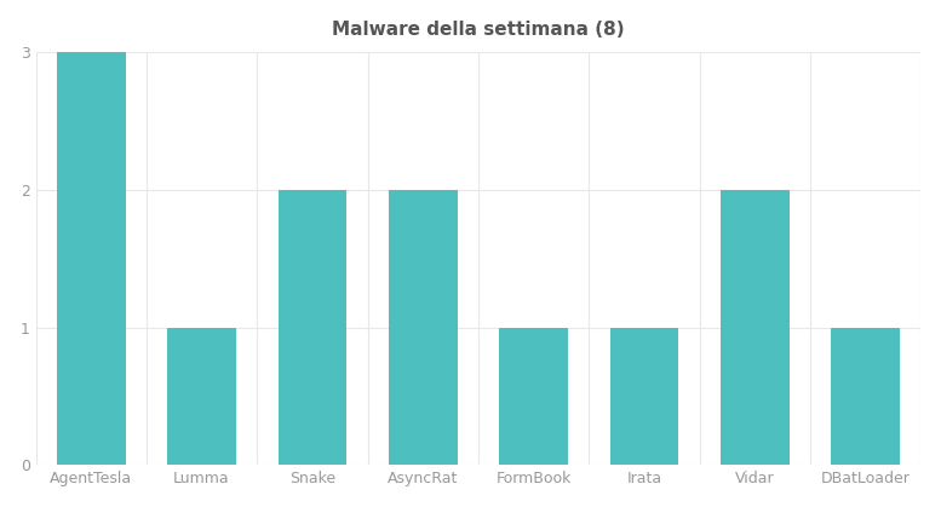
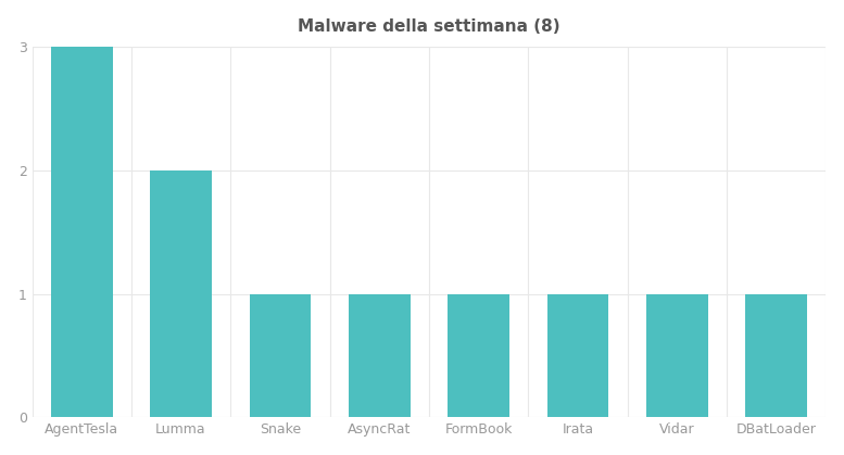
Lumma: 1 -> 2
Snake: 2 -> 1
AsyncRat: 2 -> 1
Vidar: 2 -> 1
